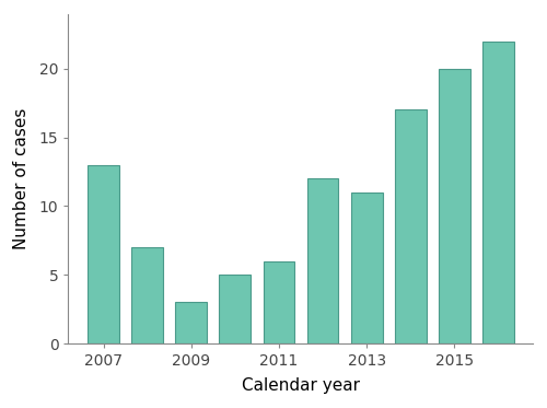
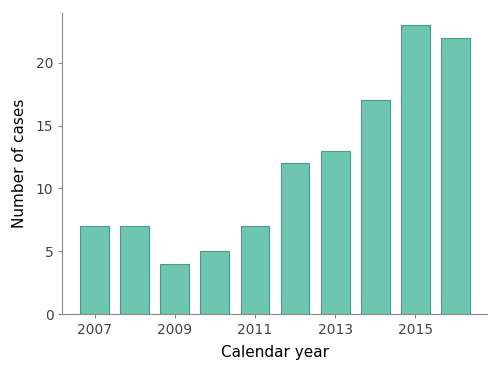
2007: 13 -> 7
2009: 3 -> 4
2011: 6 -> 7
2013: 11 -> 13
2015: 20 -> 23
